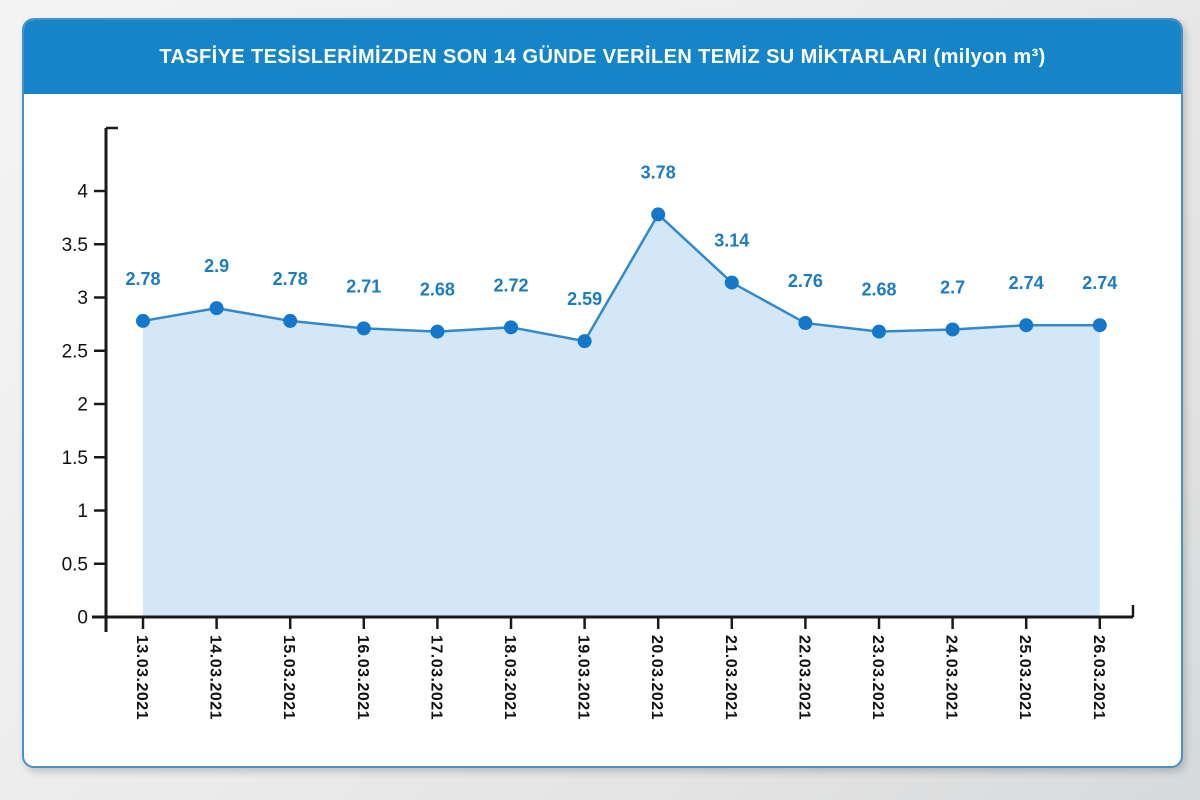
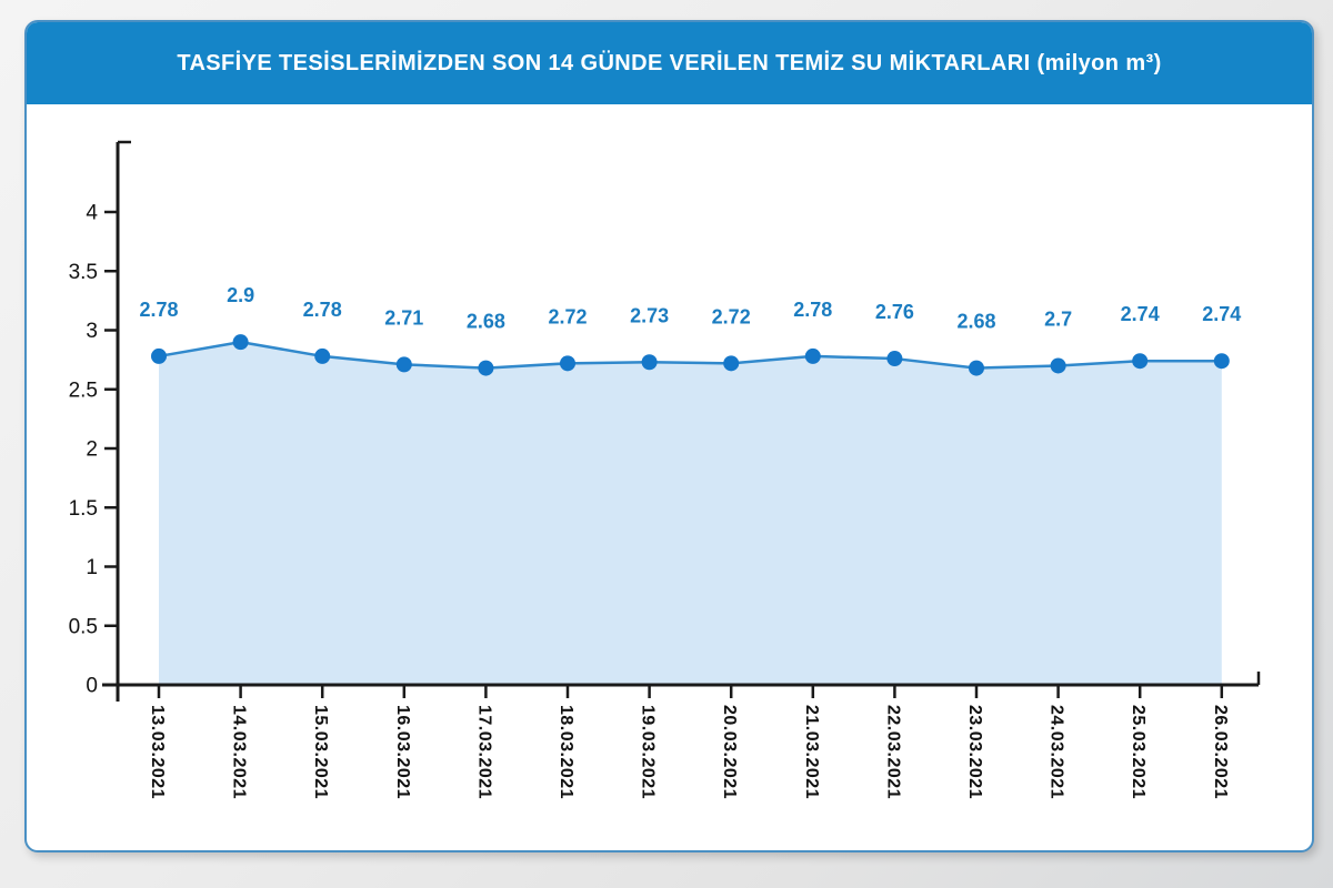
19.03.2021: 2.59 -> 2.73
20.03.2021: 3.78 -> 2.72
21.03.2021: 3.14 -> 2.78
